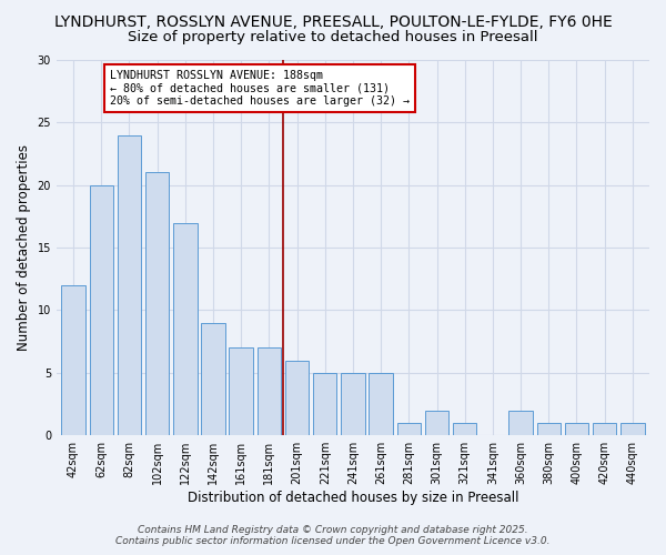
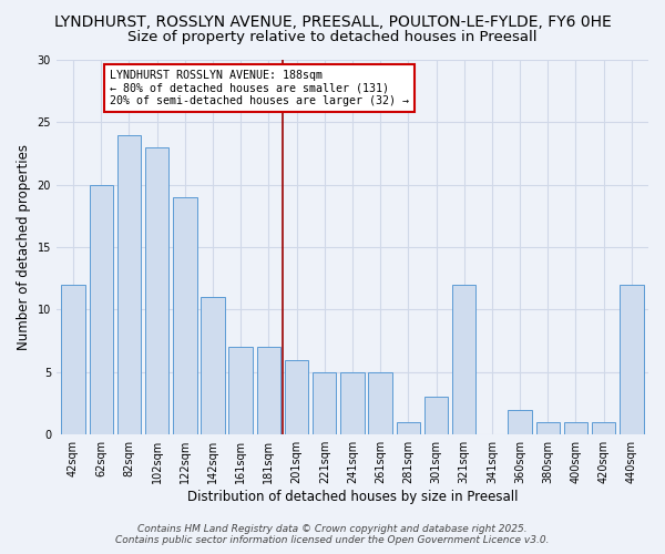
102sqm: 21 -> 23
122sqm: 17 -> 19
142sqm: 9 -> 11
301sqm: 2 -> 3
321sqm: 1 -> 12
440sqm: 1 -> 12
